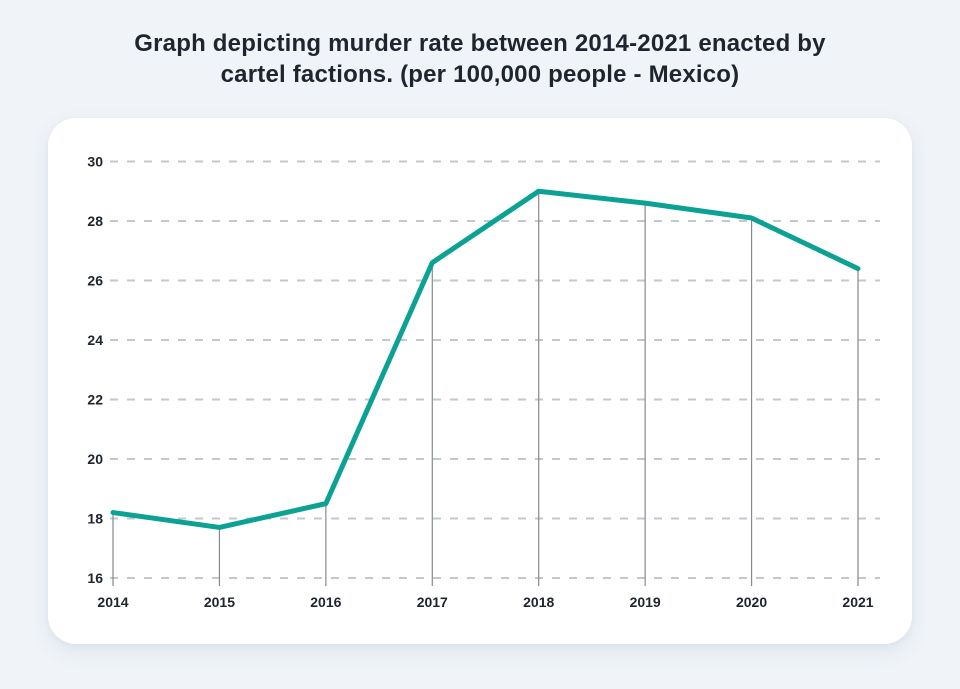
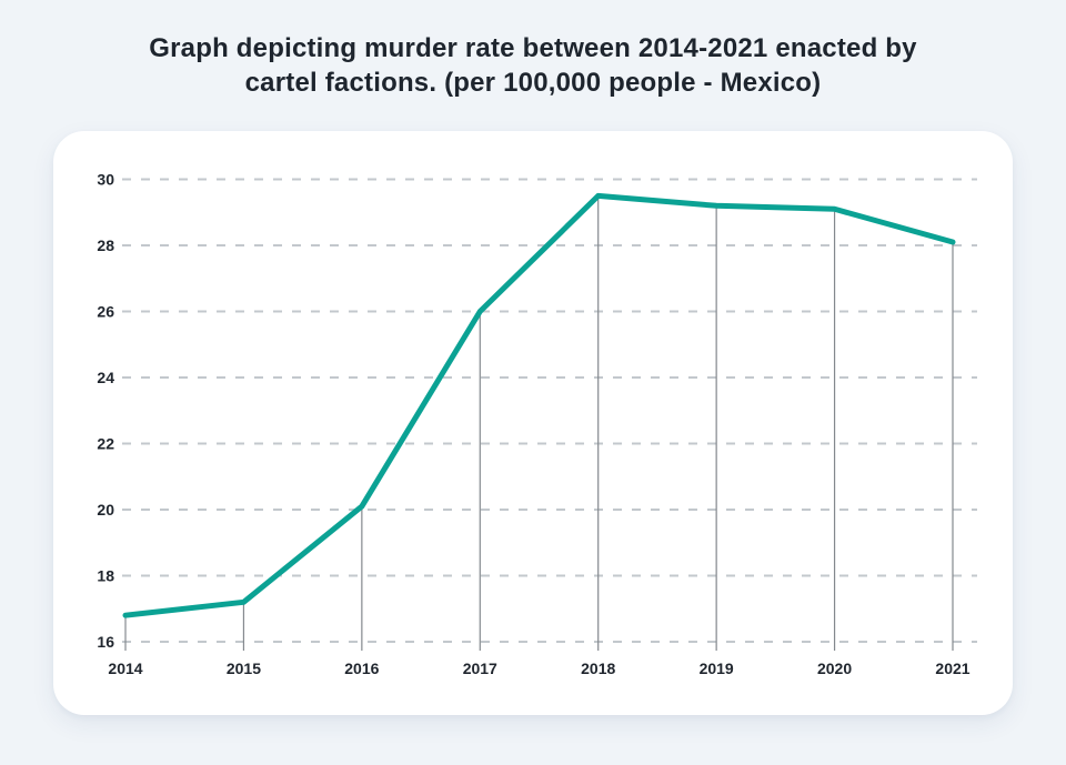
2014: 18.2 -> 16.8
2015: 17.7 -> 17.2
2016: 18.5 -> 20.1
2017: 26.6 -> 26.0
2018: 29.0 -> 29.5
2019: 28.6 -> 29.2
2020: 28.1 -> 29.1
2021: 26.4 -> 28.1
